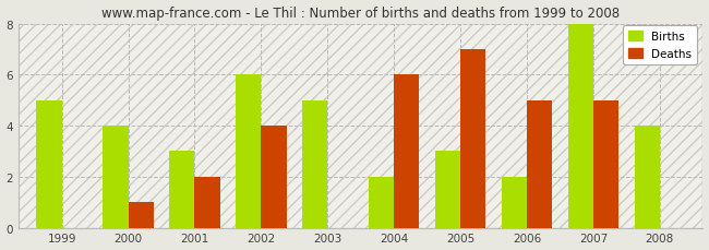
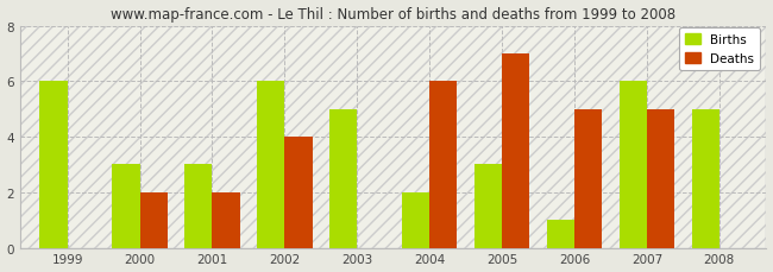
Births/1999: 5 -> 6
Births/2000: 4 -> 3
Deaths/2000: 1 -> 2
Births/2006: 2 -> 1
Births/2007: 8 -> 6
Births/2008: 4 -> 5
